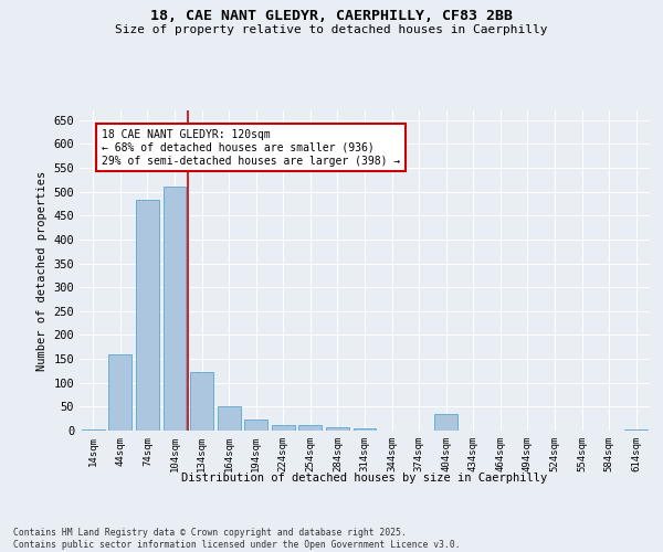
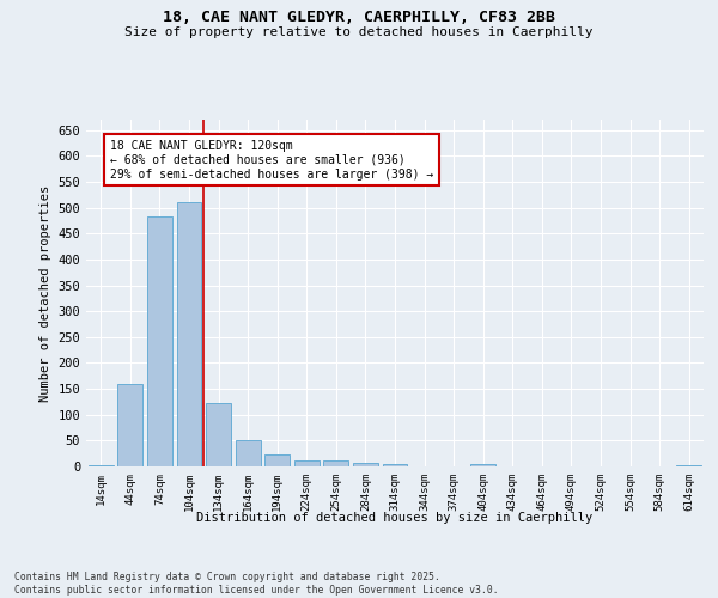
404sqm: 35 -> 5
